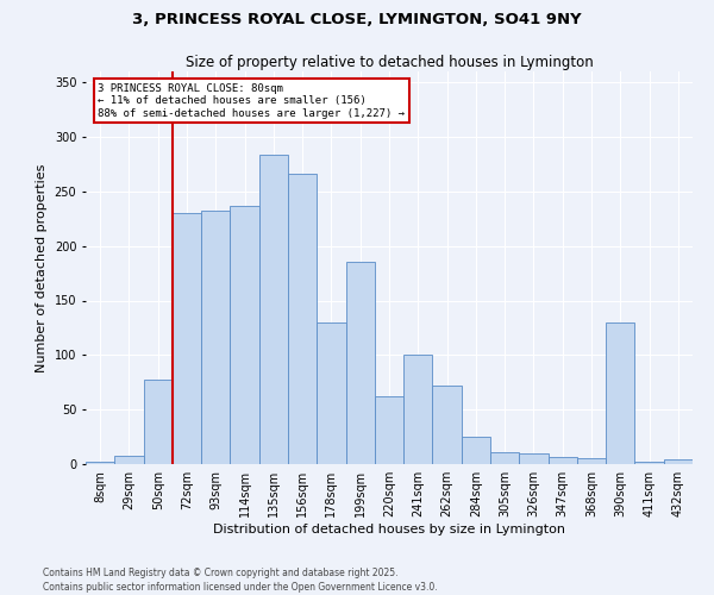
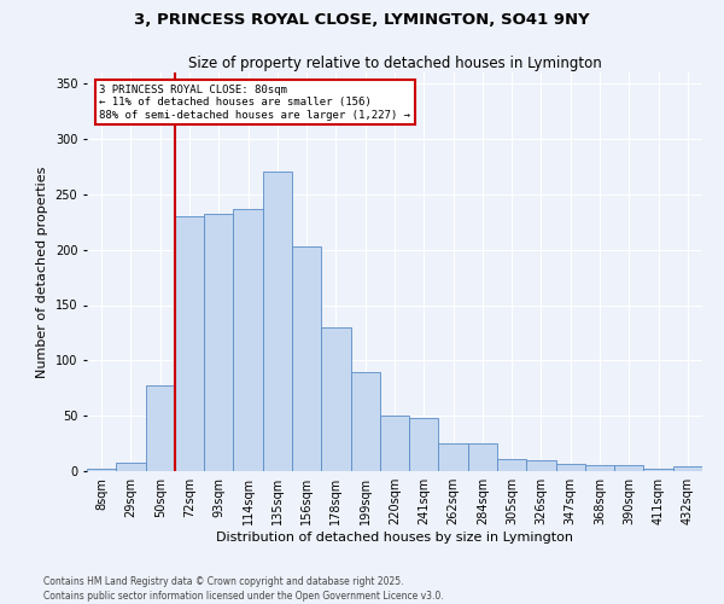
135sqm: 284 -> 270
156sqm: 266 -> 203
199sqm: 186 -> 90
220sqm: 62 -> 50
241sqm: 100 -> 48
262sqm: 72 -> 25
390sqm: 130 -> 5
